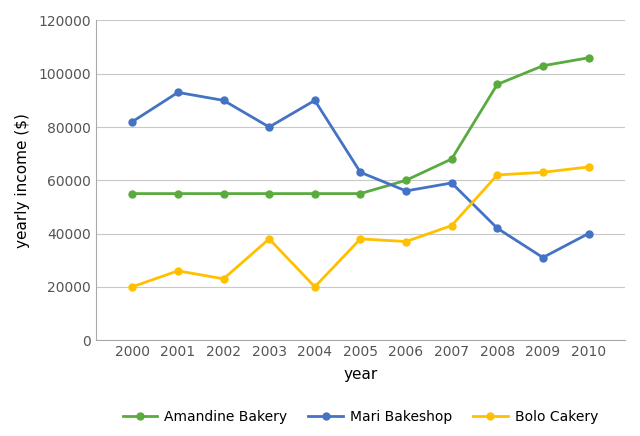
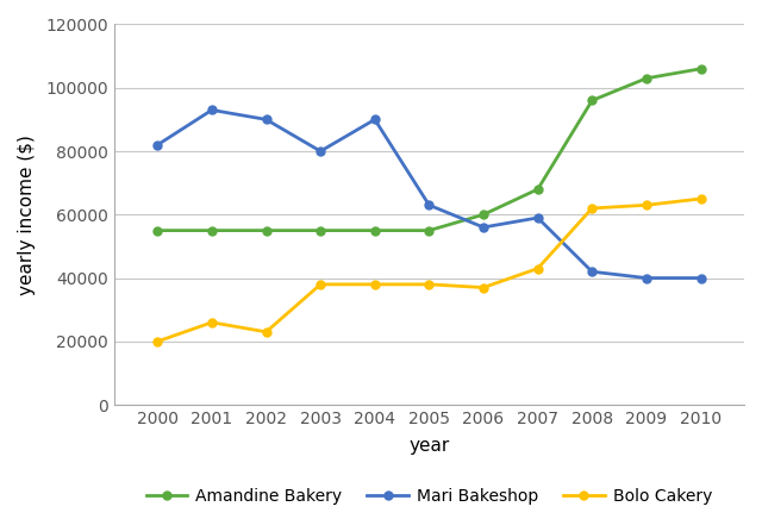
Bolo Cakery/2004: 20000 -> 38000
Mari Bakeshop/2009: 31000 -> 40000
